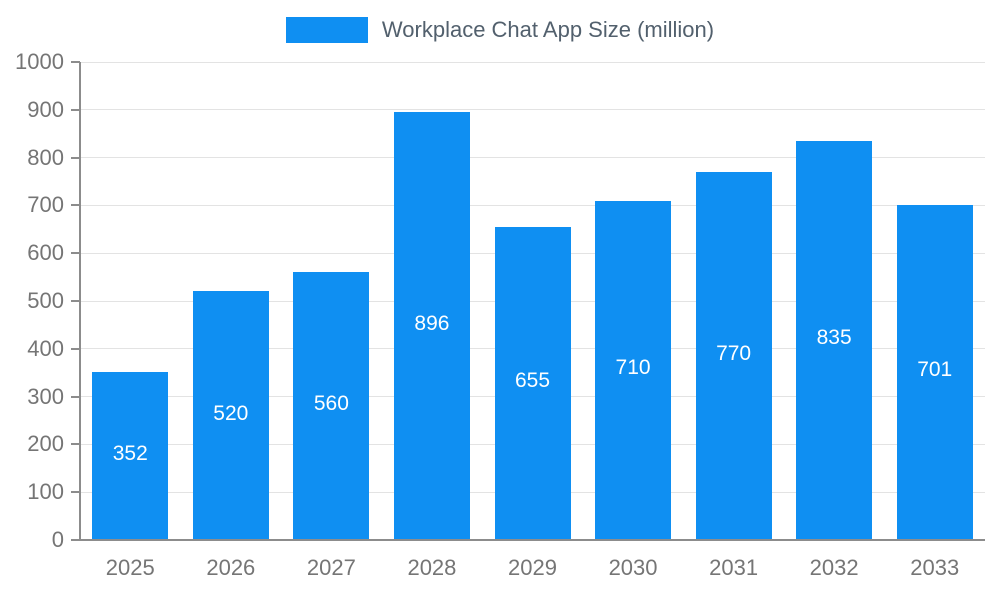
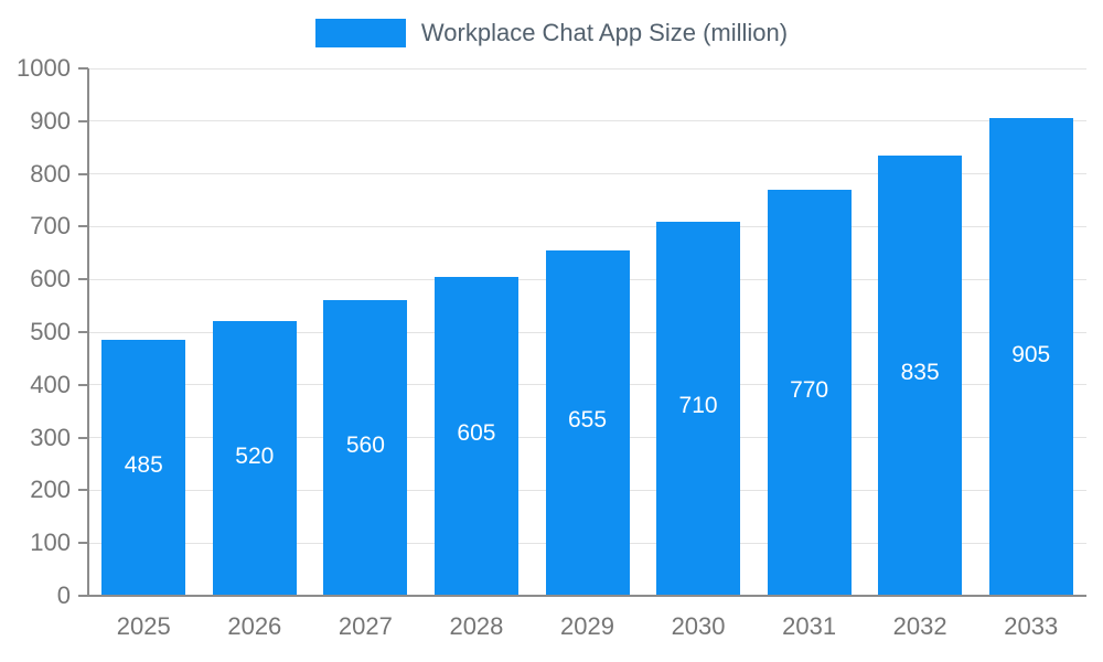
2025: 352 -> 485
2028: 896 -> 605
2033: 701 -> 905
